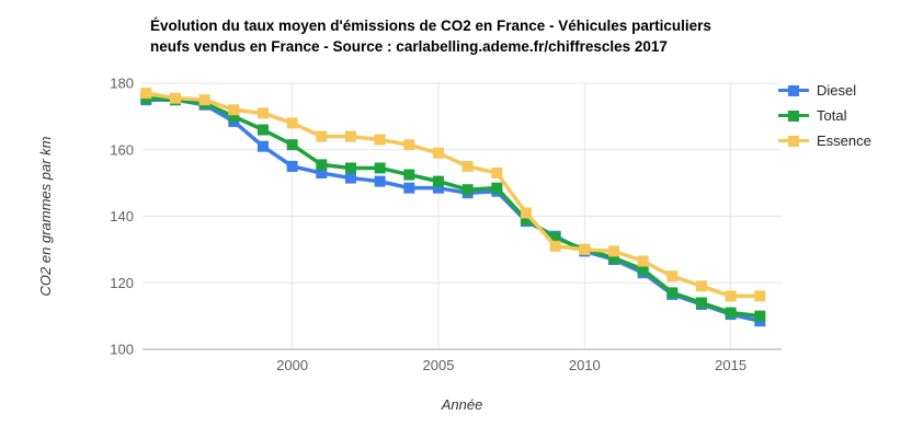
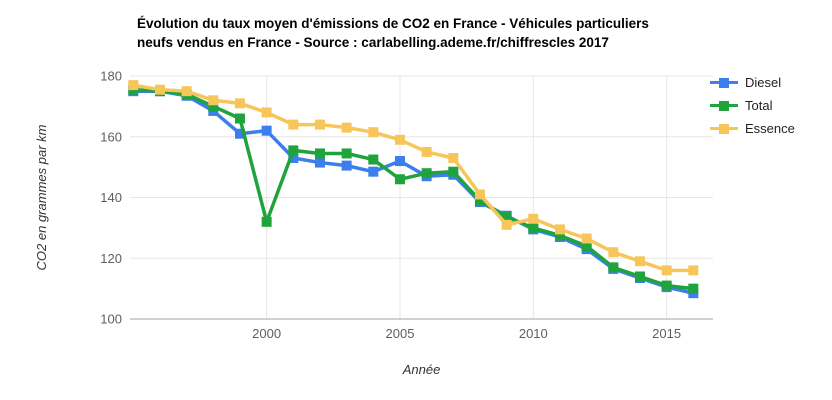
Diesel/2000: 155 -> 162
Total/2000: 162 -> 132
Diesel/2005: 148 -> 152
Total/2005: 150 -> 146
Essence/2010: 130 -> 133
